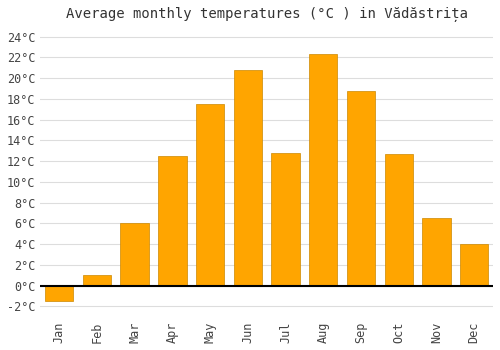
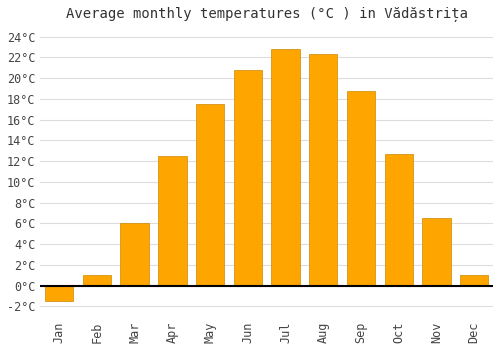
Jul: 12.8°C -> 22.8°C
Dec: 4.0°C -> 1.0°C
